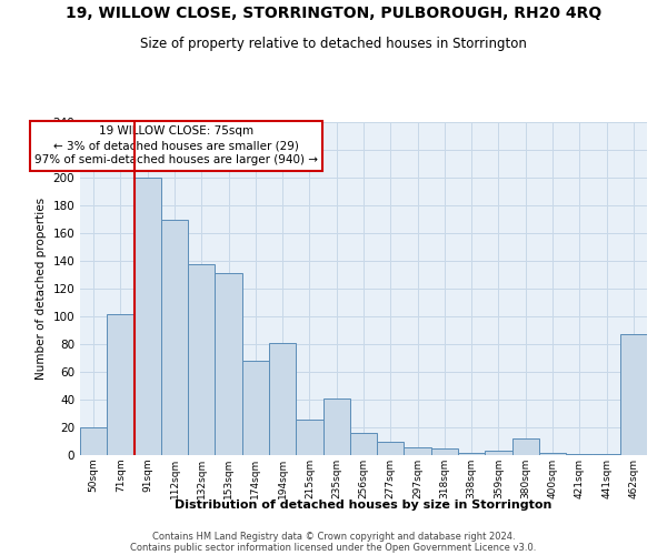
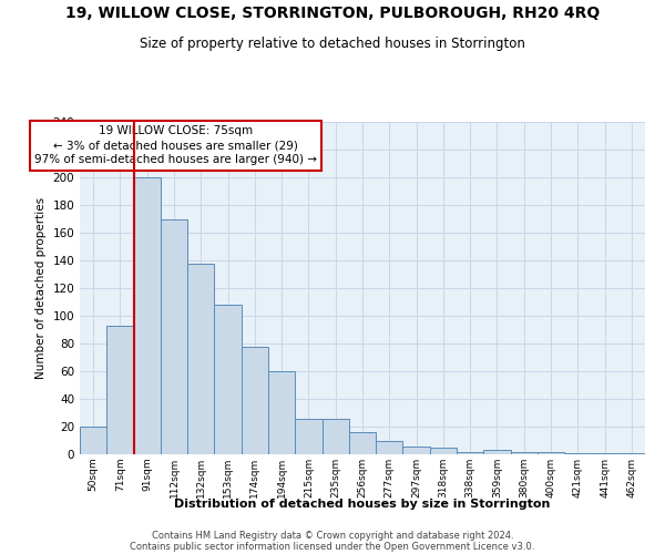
71sqm: 102 -> 93
153sqm: 131 -> 108
174sqm: 68 -> 78
194sqm: 81 -> 60
235sqm: 41 -> 26
380sqm: 12 -> 2
462sqm: 87 -> 1
